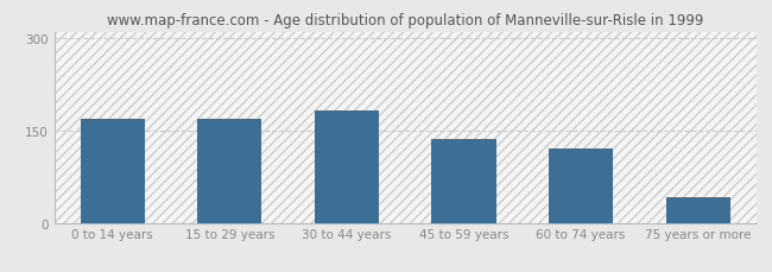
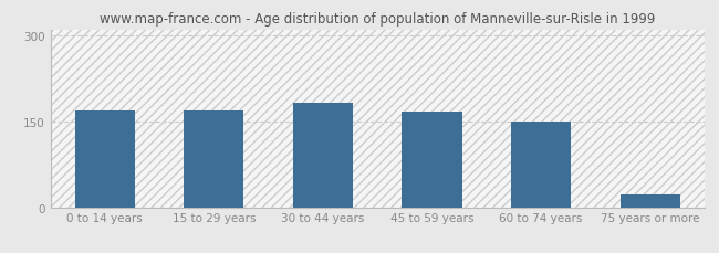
45 to 59 years: 136 -> 167
60 to 74 years: 120 -> 150
75 years or more: 42 -> 22
